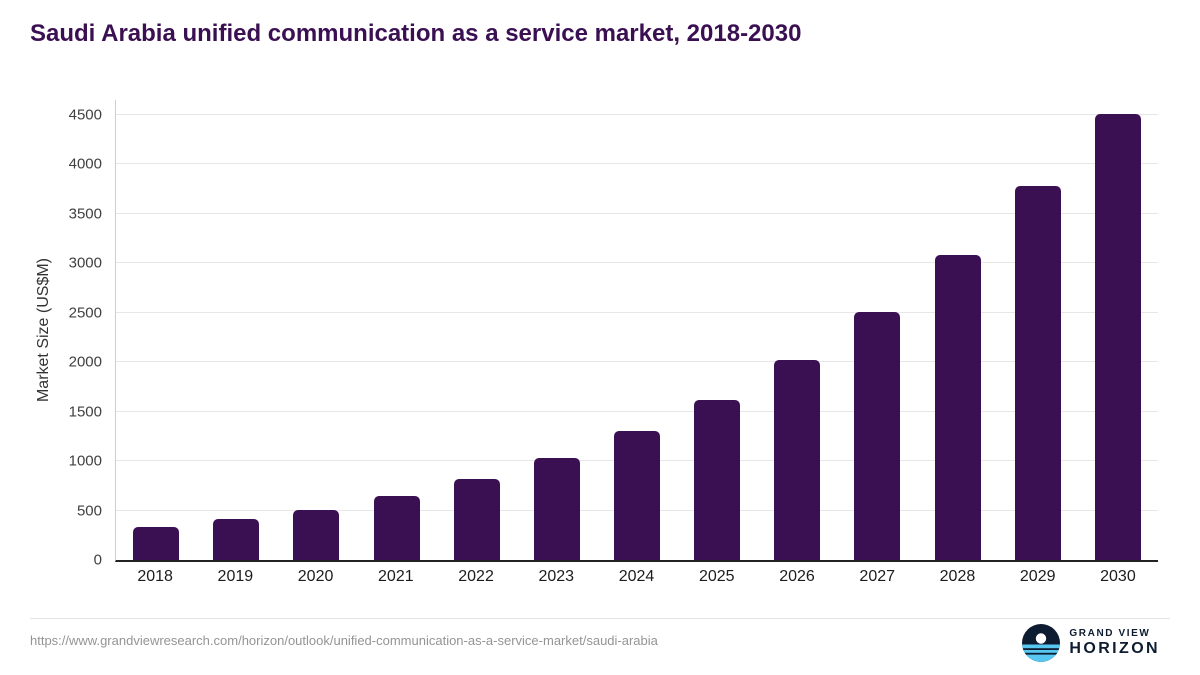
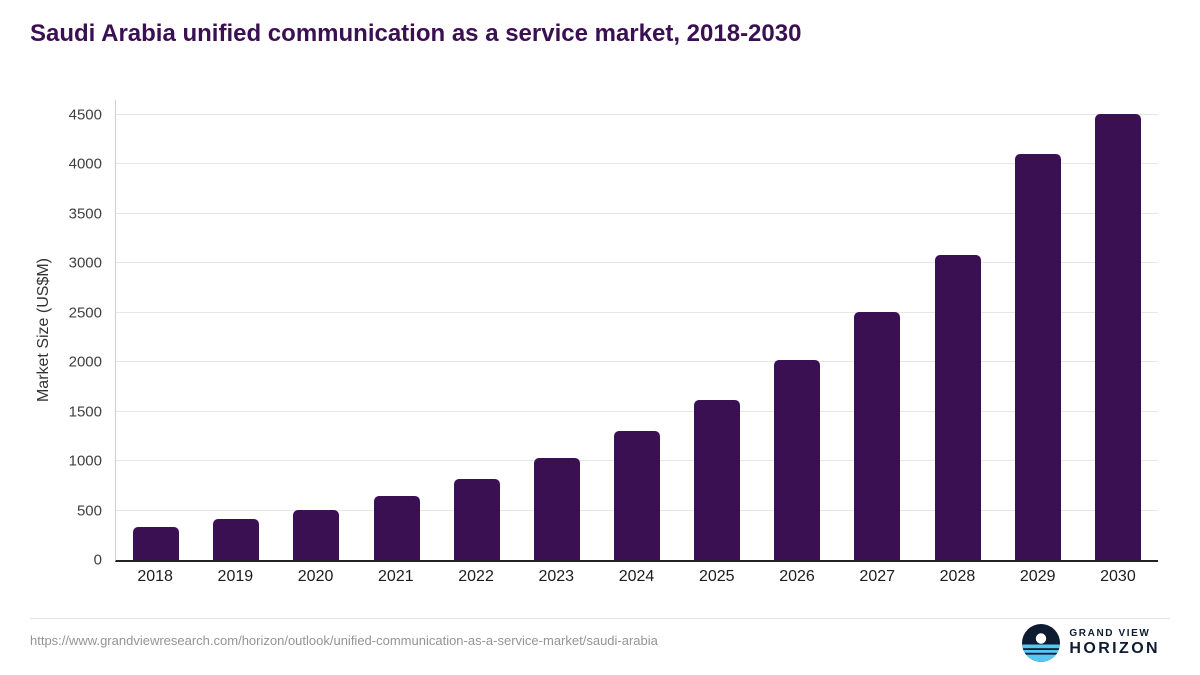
2029: 3800 -> 4100
